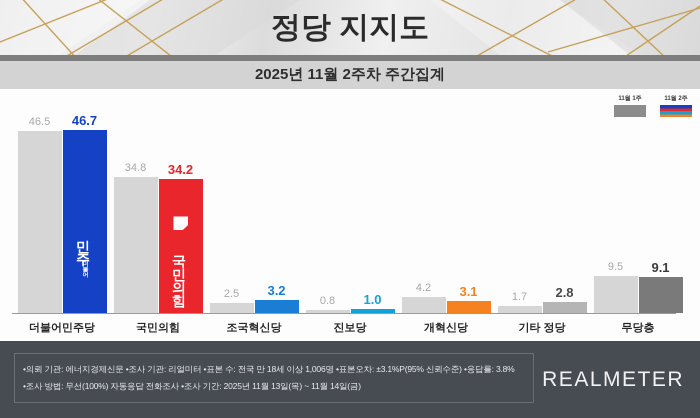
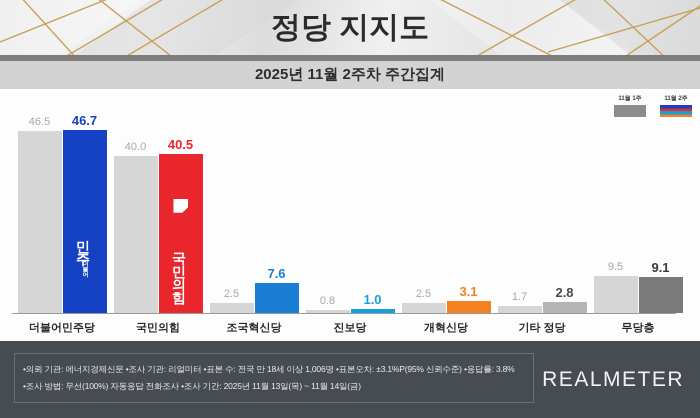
11월 1주/국민의힘: 34.8 -> 40.0
11월 2주/국민의힘: 34.2 -> 40.5
11월 2주/조국혁신당: 3.2 -> 7.6
11월 1주/개혁신당: 4.2 -> 2.5
